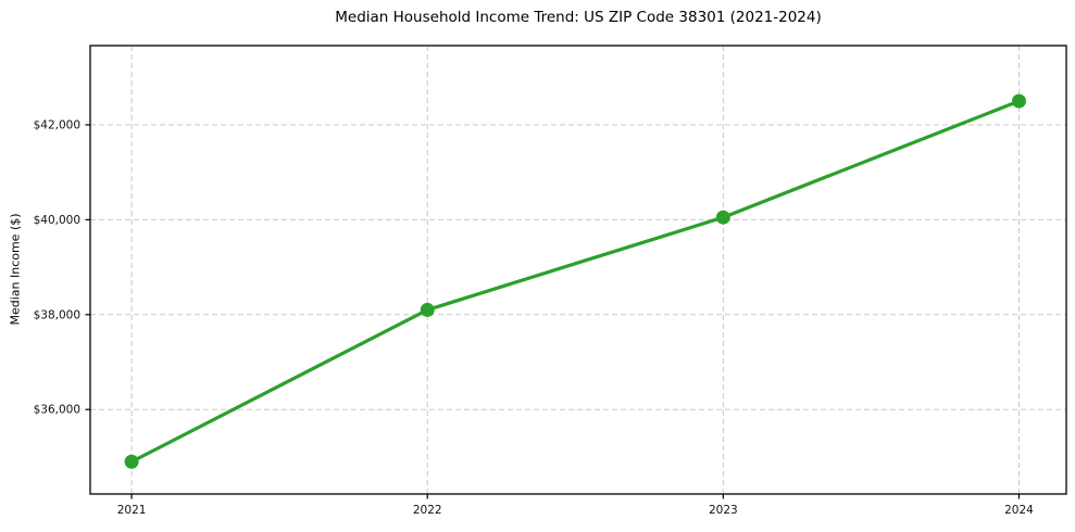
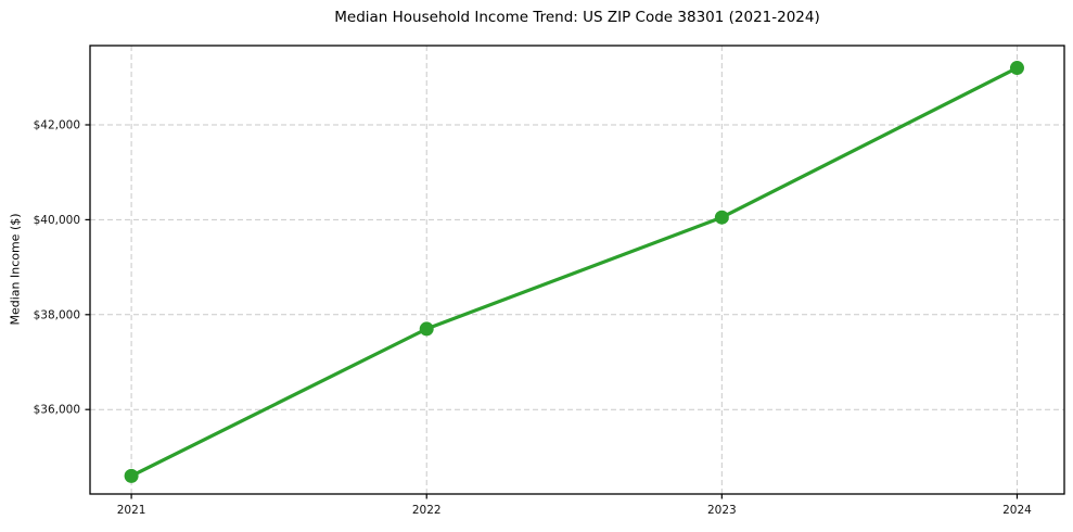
2021: $34900 -> $34600
2022: $38100 -> $37700
2024: $42500 -> $43200
